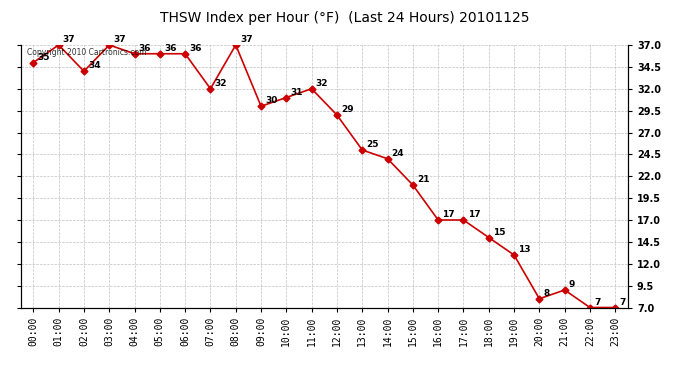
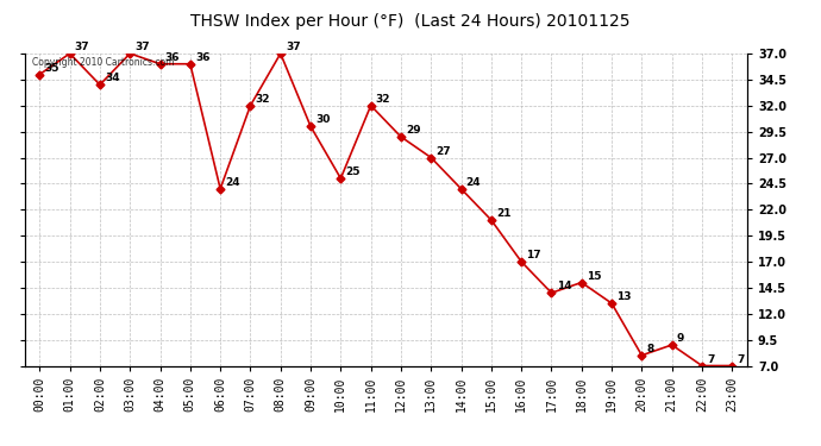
06:00: 36 -> 24
10:00: 31 -> 25
13:00: 25 -> 27
17:00: 17 -> 14
